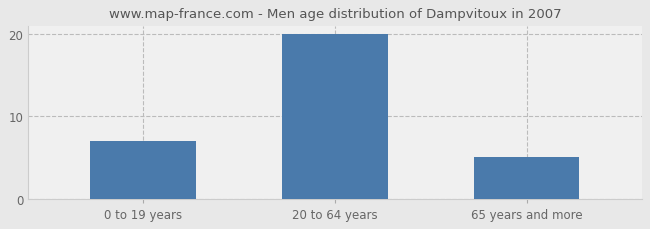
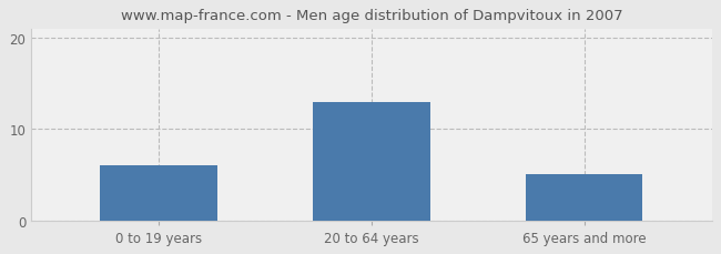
0 to 19 years: 7 -> 6
20 to 64 years: 20 -> 13
